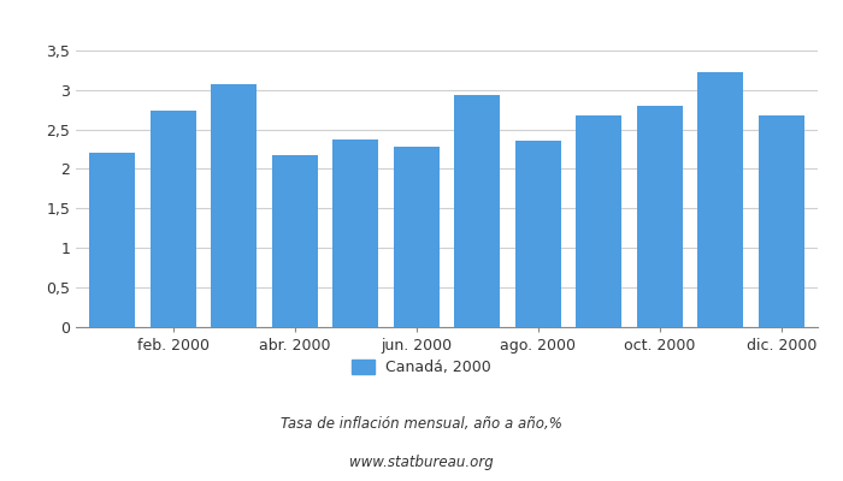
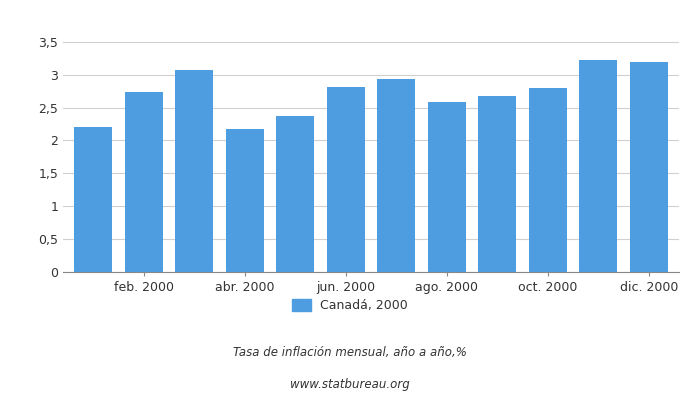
jun. 2000: 2,28 -> 2,81
ago. 2000: 2,36 -> 2,58
dic. 2000: 2,68 -> 3,20
